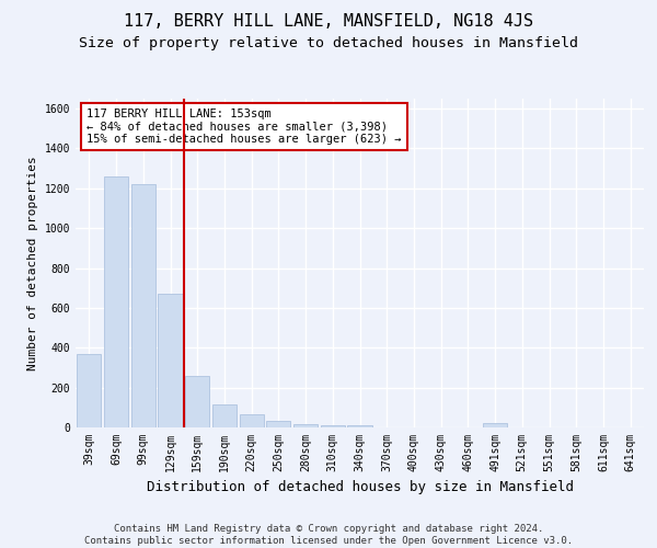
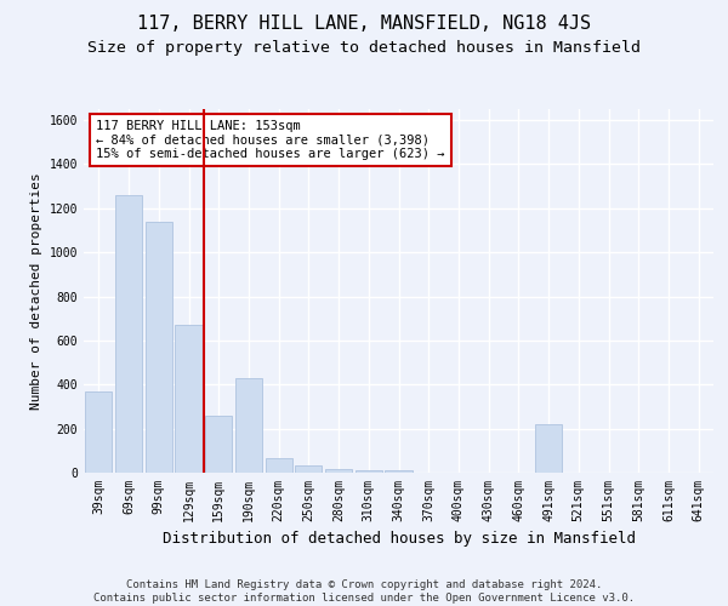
99sqm: 1220 -> 1140
190sqm: 120 -> 430
491sqm: 20 -> 220
